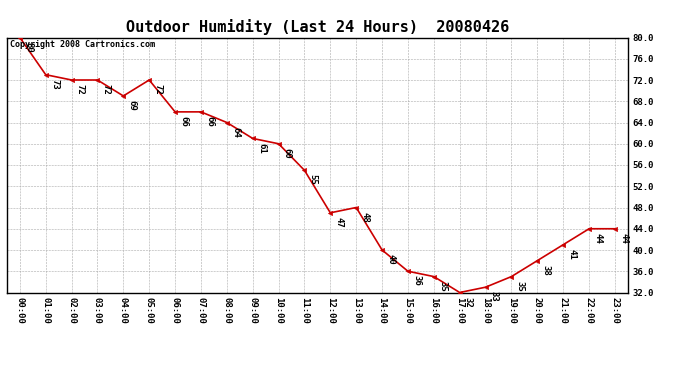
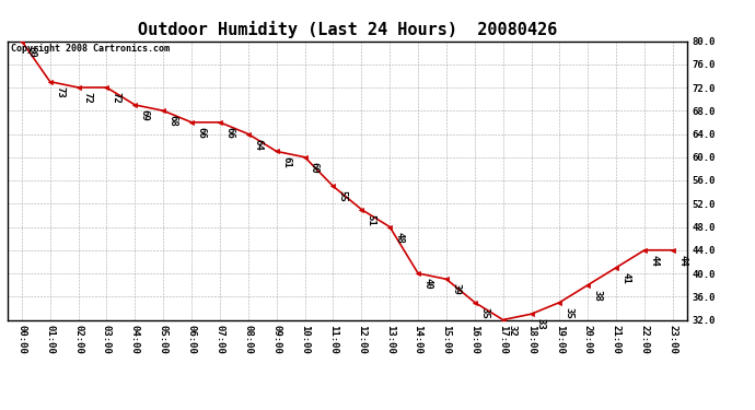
05:00: 72 -> 68
12:00: 47 -> 51
15:00: 36 -> 39
